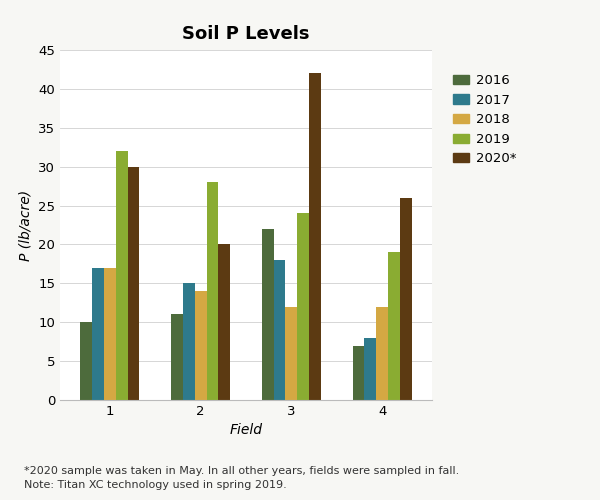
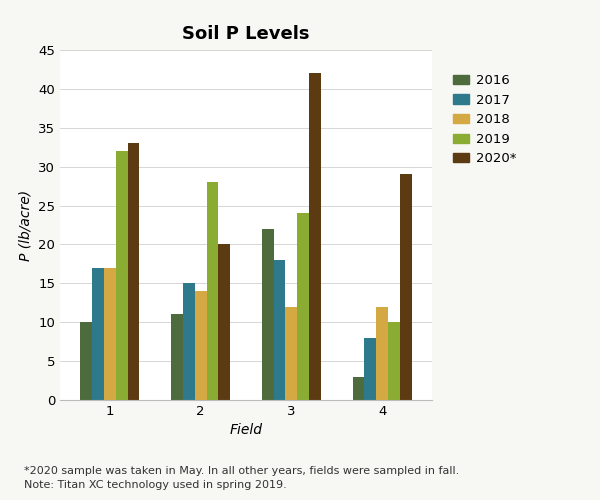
2020*/1: 30 -> 33
2016/4: 7 -> 3
2019/4: 19 -> 10
2020*/4: 26 -> 29
